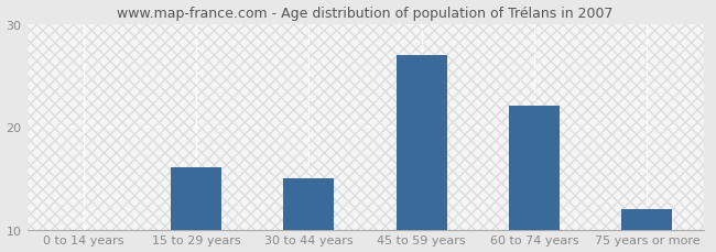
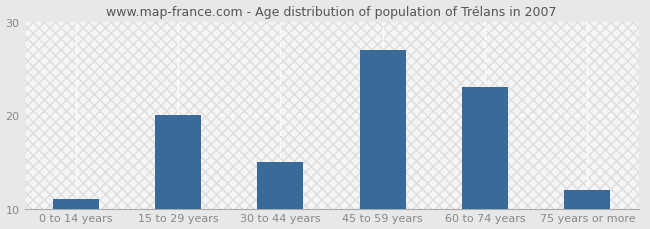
0 to 14 years: 10 -> 11
15 to 29 years: 16 -> 20
60 to 74 years: 22 -> 23
